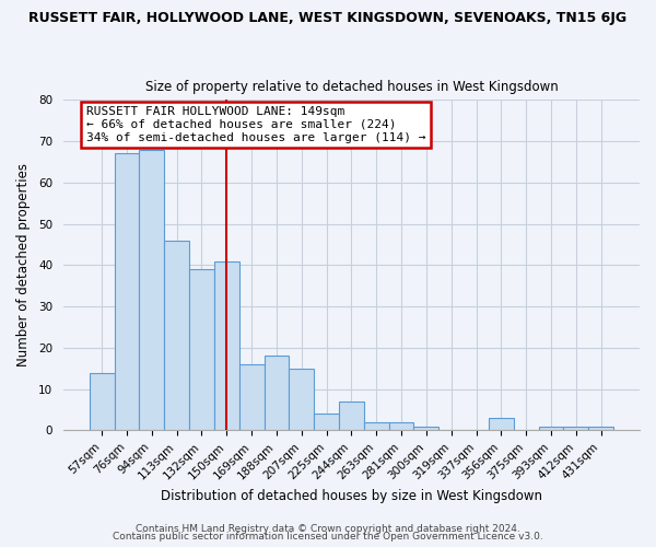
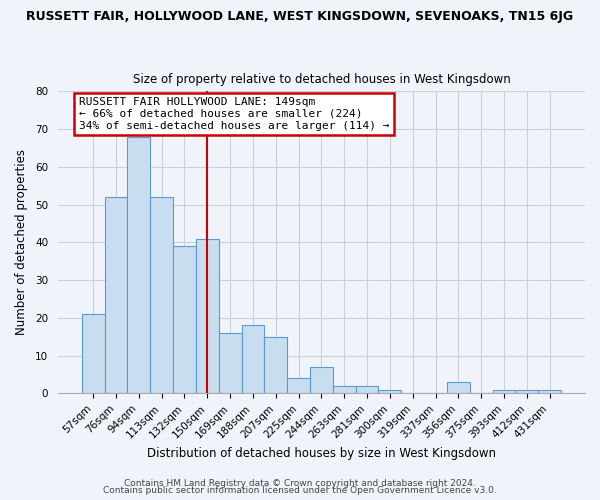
57sqm: 14 -> 21
76sqm: 67 -> 52
113sqm: 46 -> 52
